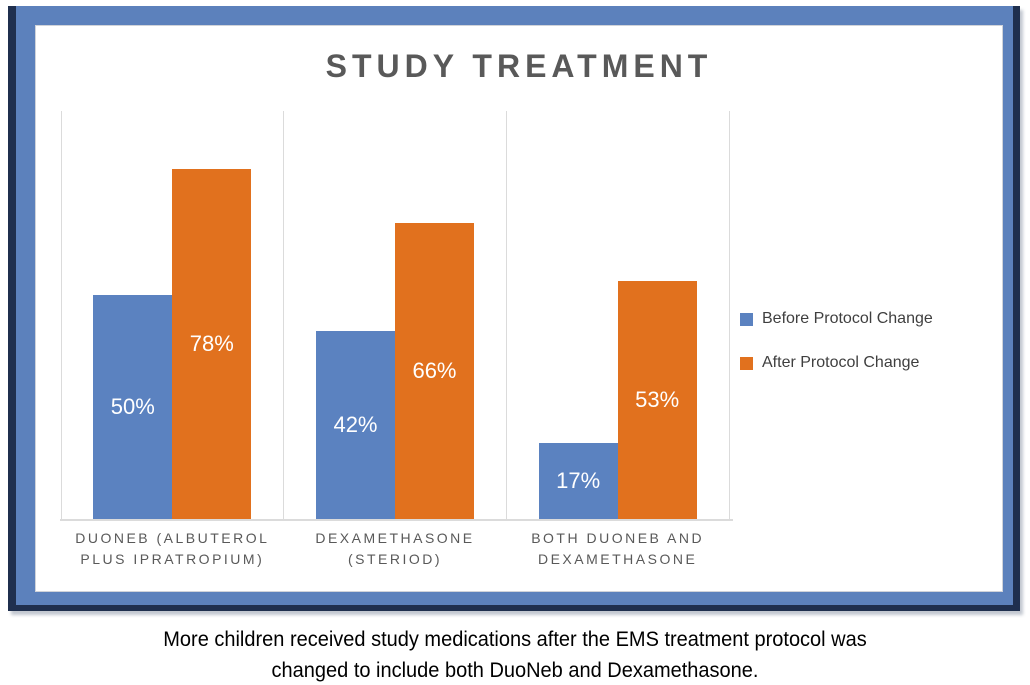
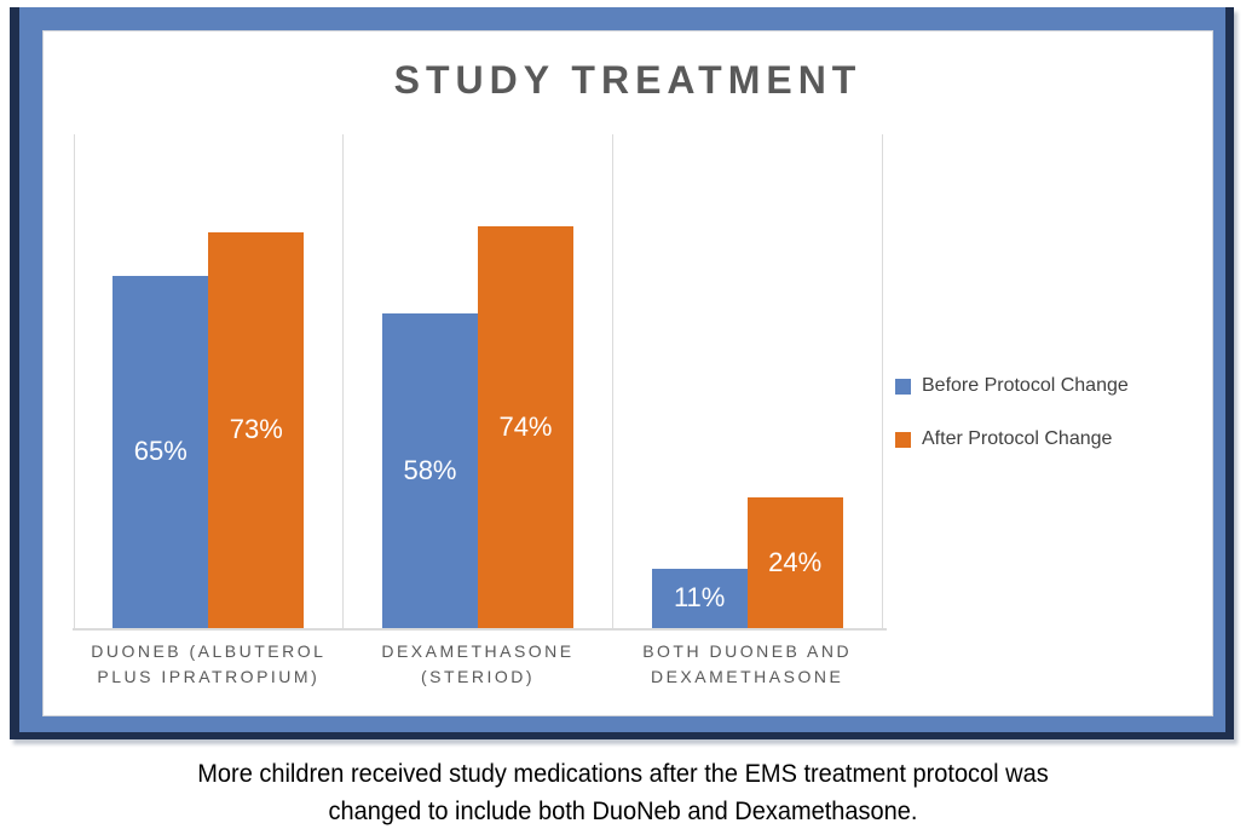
Before Protocol Change/DUONEB (ALBUTEROL PLUS IPRATROPIUM): 50% -> 65%
After Protocol Change/DUONEB (ALBUTEROL PLUS IPRATROPIUM): 78% -> 73%
Before Protocol Change/DEXAMETHASONE (STERIOD): 42% -> 58%
After Protocol Change/DEXAMETHASONE (STERIOD): 66% -> 74%
Before Protocol Change/BOTH DUONEB AND DEXAMETHASONE: 17% -> 11%
After Protocol Change/BOTH DUONEB AND DEXAMETHASONE: 53% -> 24%
